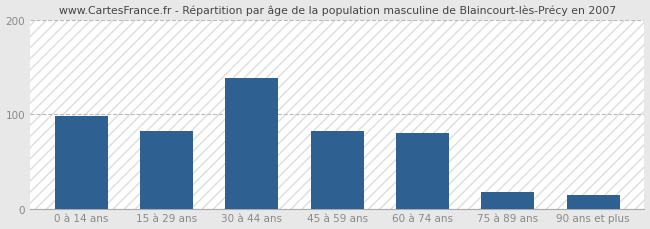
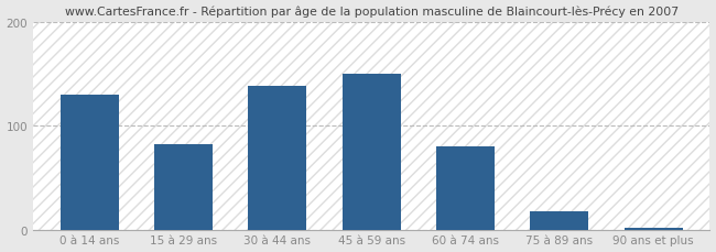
0 à 14 ans: 98 -> 130
45 à 59 ans: 82 -> 150
90 ans et plus: 14 -> 2
